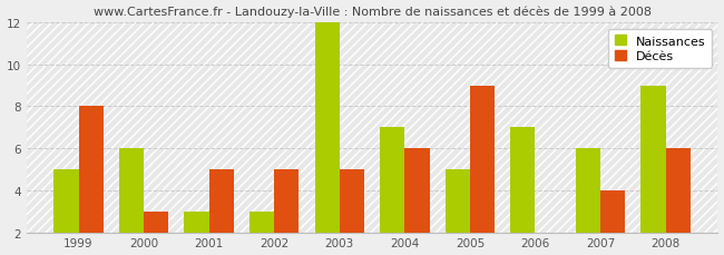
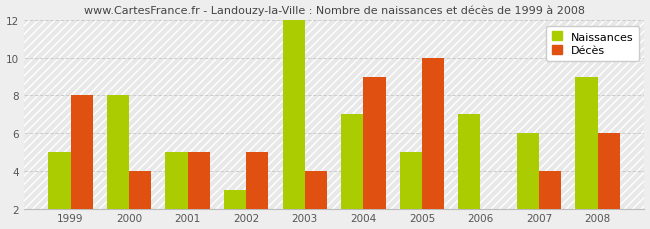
Naissances/2000: 6 -> 8
Décès/2000: 3 -> 4
Naissances/2001: 3 -> 5
Décès/2003: 5 -> 4
Décès/2004: 6 -> 9
Décès/2005: 9 -> 10
